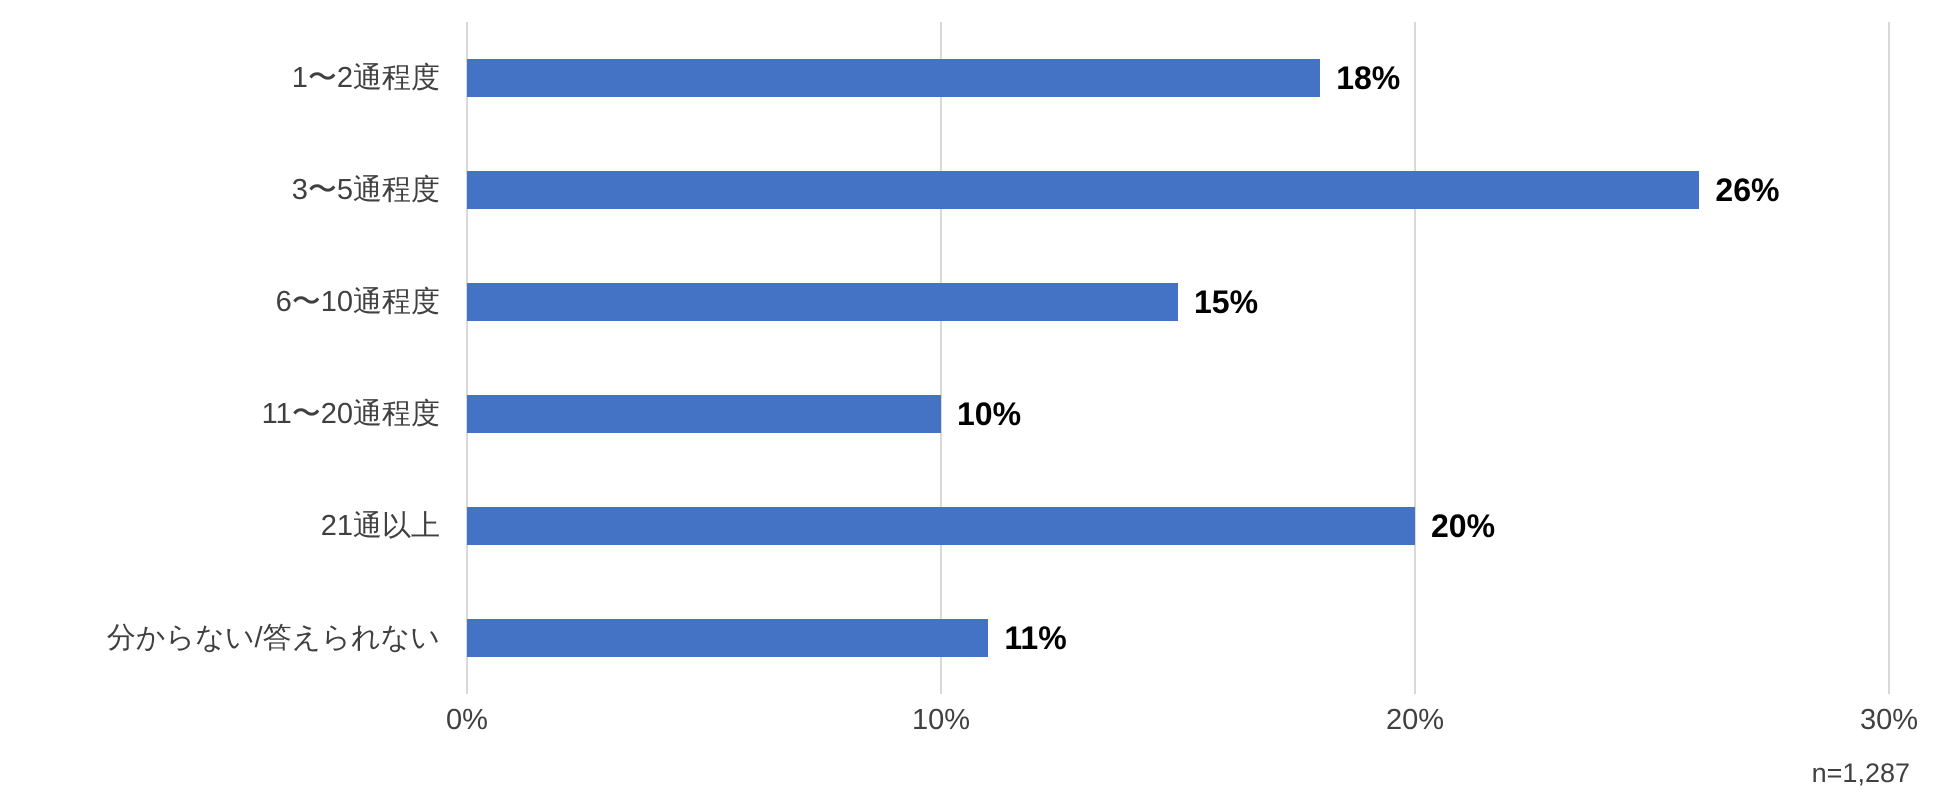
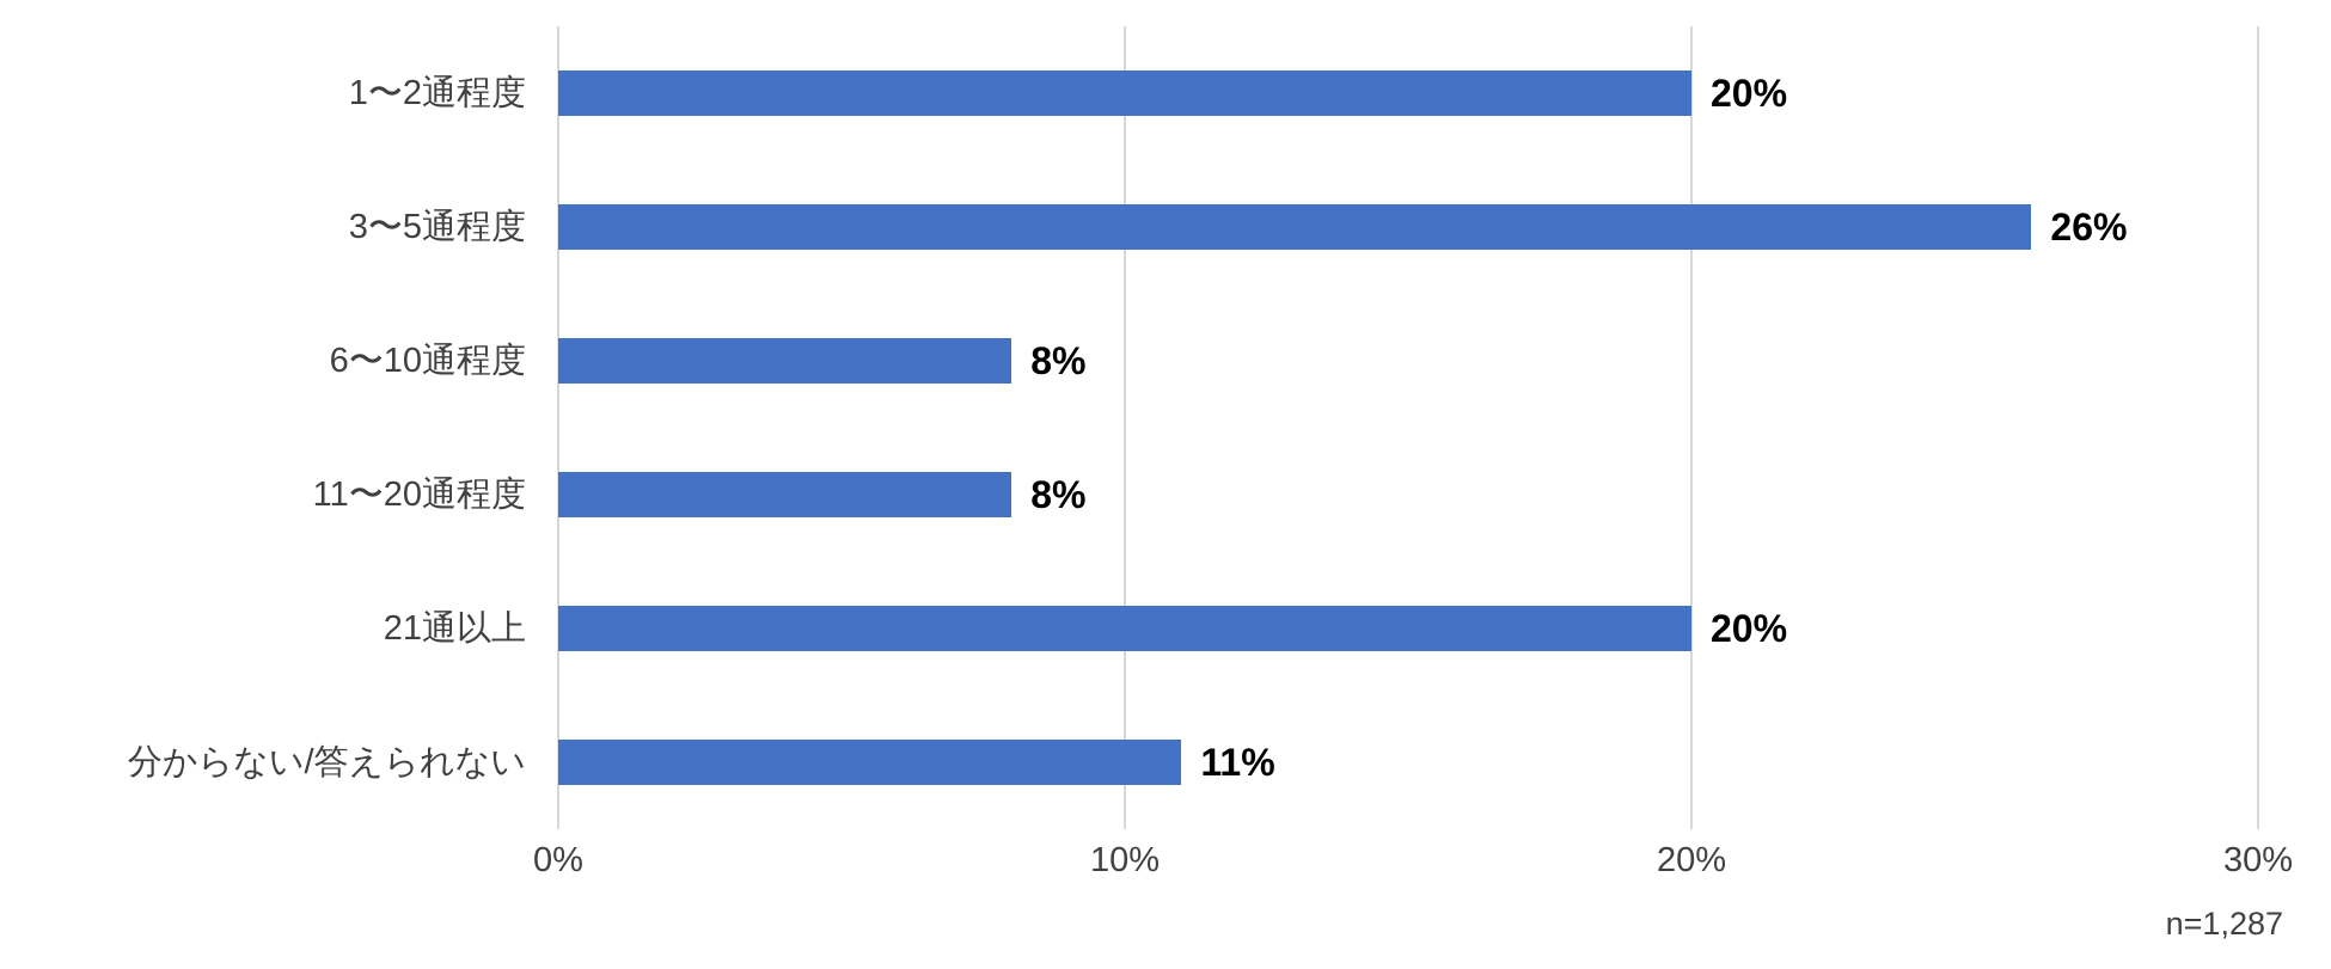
1〜2通程度: 18% -> 20%
6〜10通程度: 15% -> 8%
11〜20通程度: 10% -> 8%
